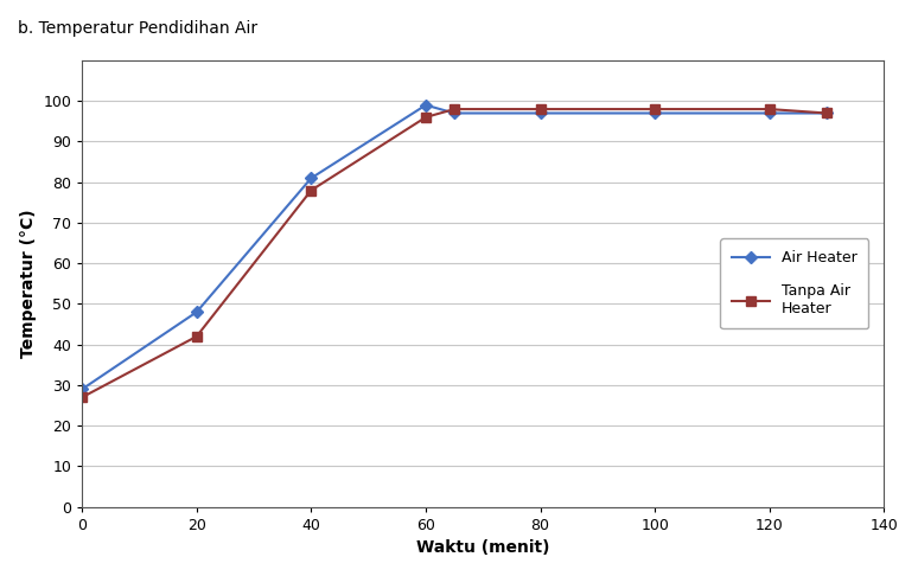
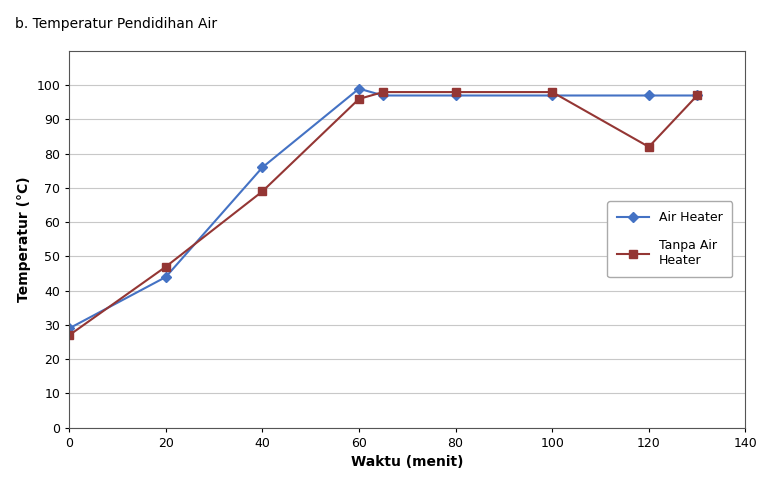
Air Heater/20: 48 -> 44
Tanpa Air Heater/20: 42 -> 47
Air Heater/40: 81 -> 76
Tanpa Air Heater/40: 78 -> 69
Tanpa Air Heater/120: 98 -> 82
